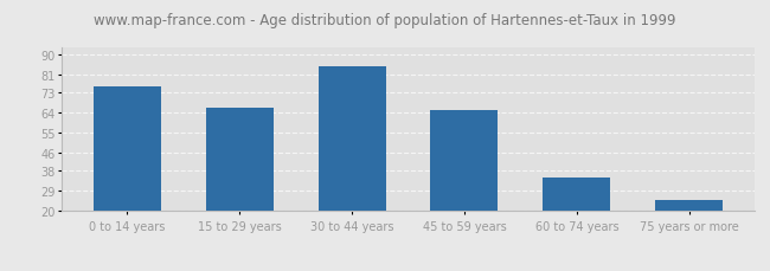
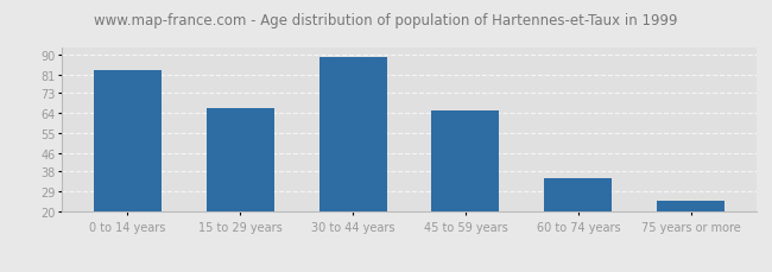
0 to 14 years: 76 -> 83
30 to 44 years: 85 -> 89
